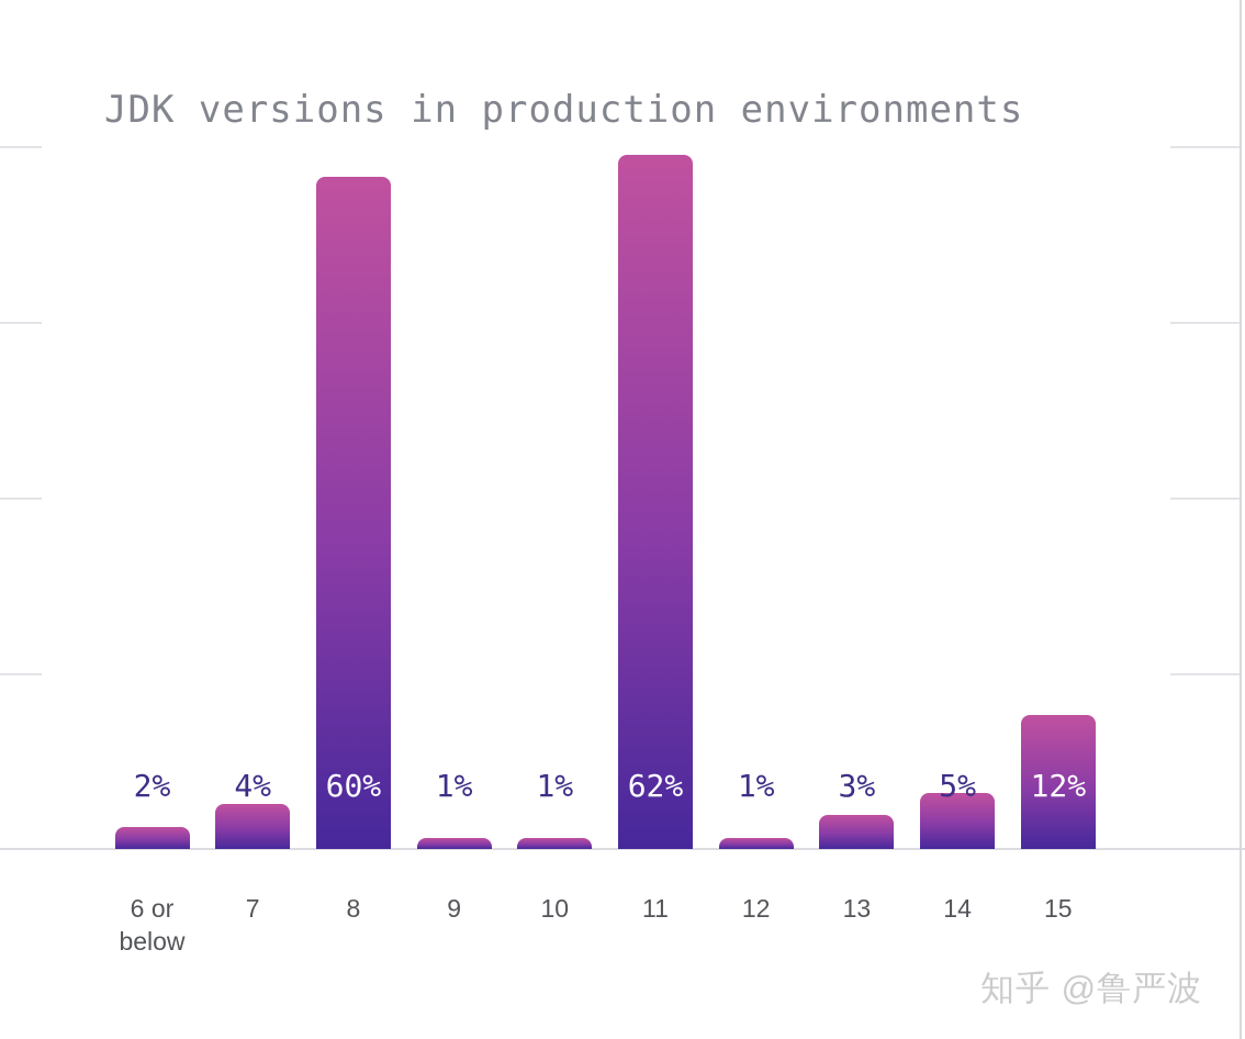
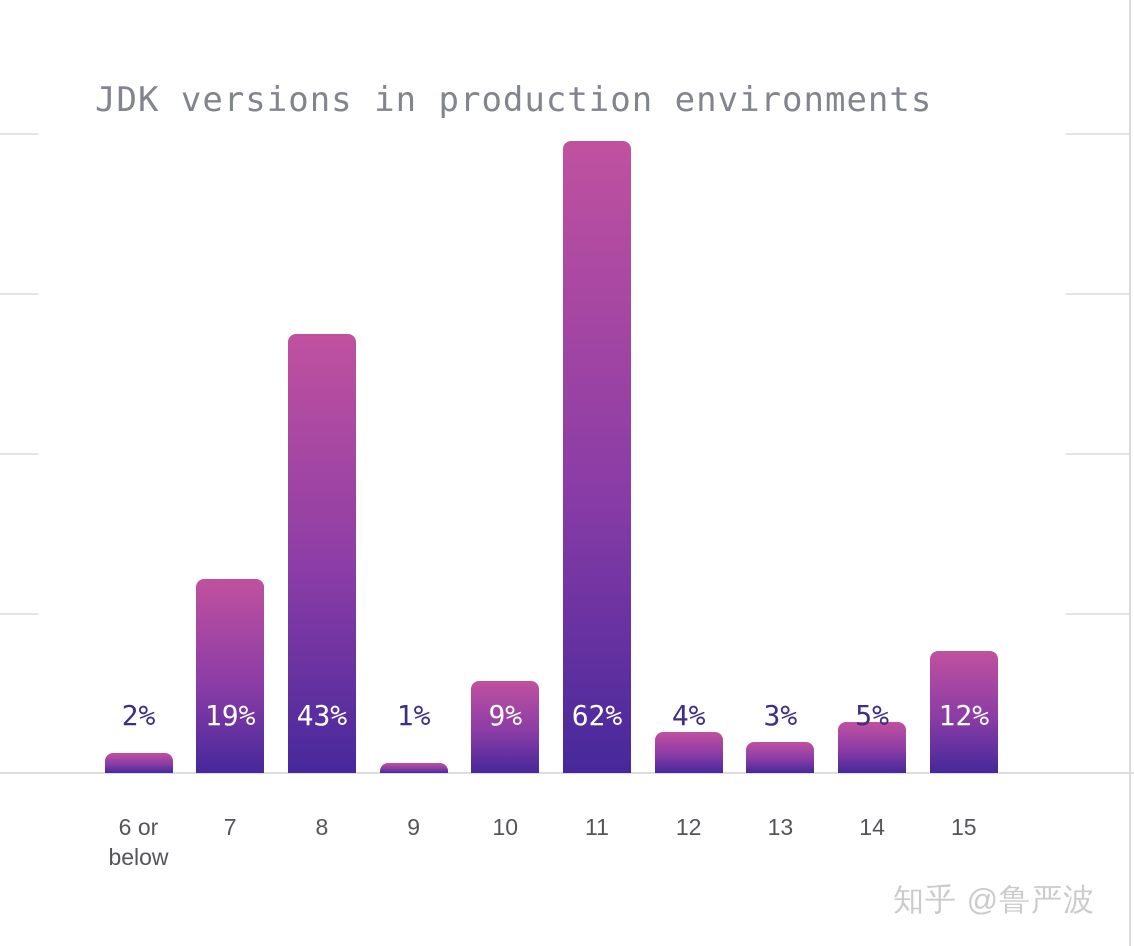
7: 4% -> 19%
8: 60% -> 43%
10: 1% -> 9%
12: 1% -> 4%
